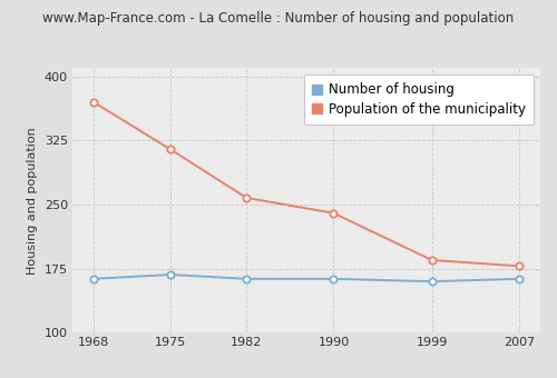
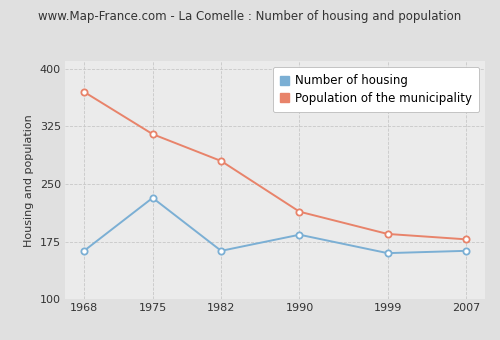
Number of housing/1975: 168 -> 232
Population of the municipality/1982: 258 -> 280
Number of housing/1990: 163 -> 184
Population of the municipality/1990: 240 -> 214
